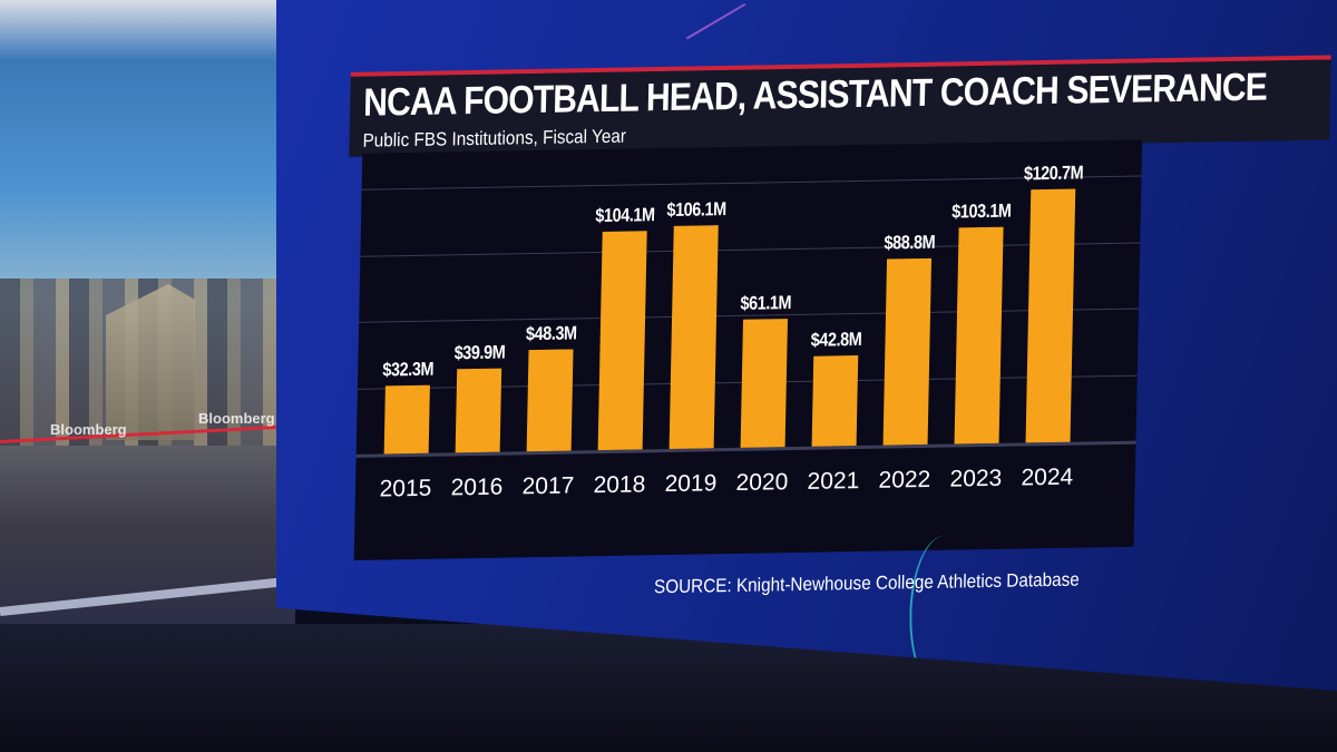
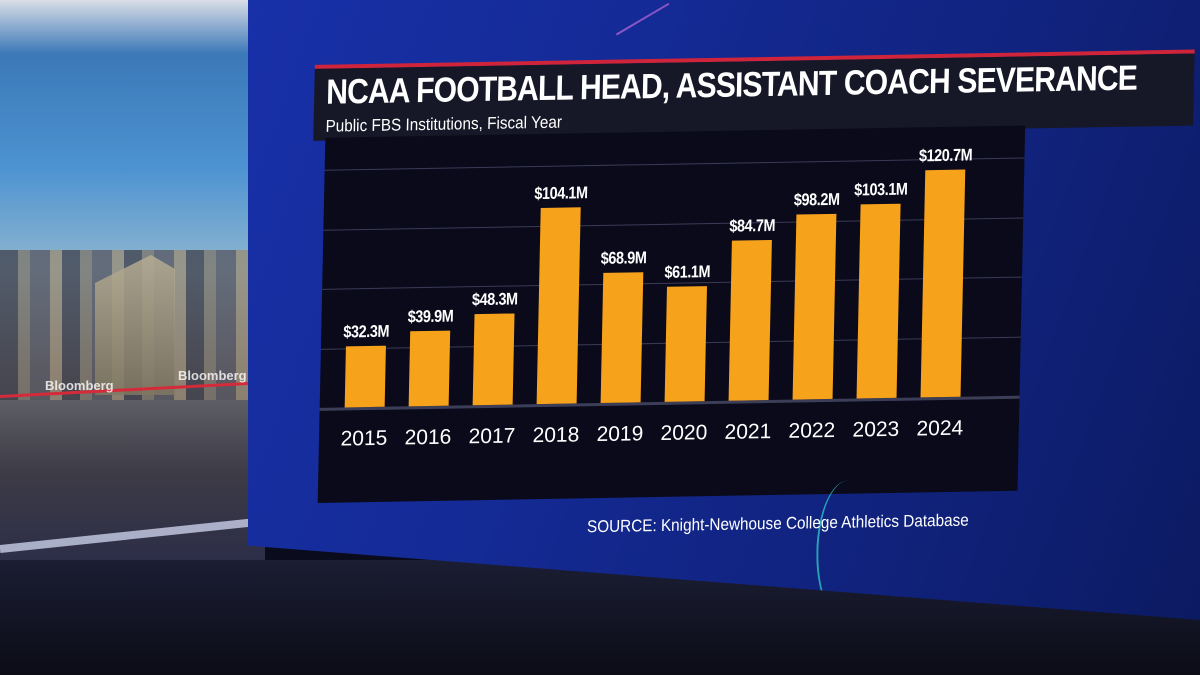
2019: $106.1M -> $68.9M
2021: $42.8M -> $84.7M
2022: $88.8M -> $98.2M
